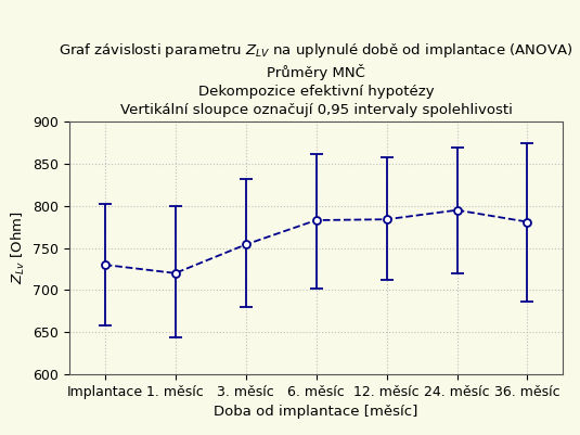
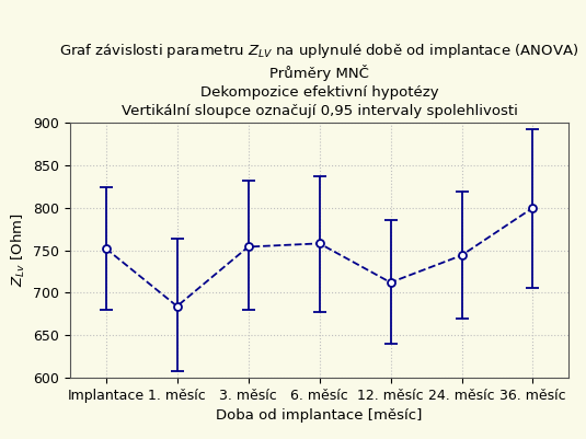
Implantace: 730 -> 752
1. měsíc: 720 -> 684
6. měsíc: 783 -> 758
12. měsíc: 784 -> 712
24. měsíc: 795 -> 744
36. měsíc: 781 -> 800
